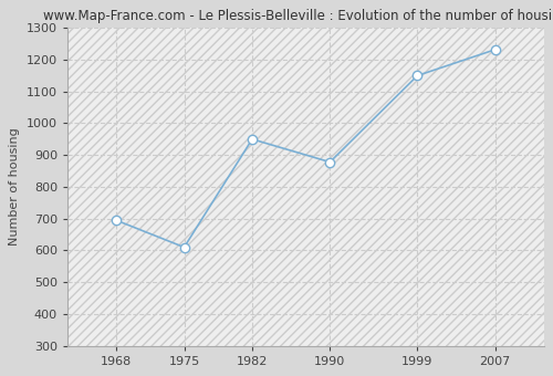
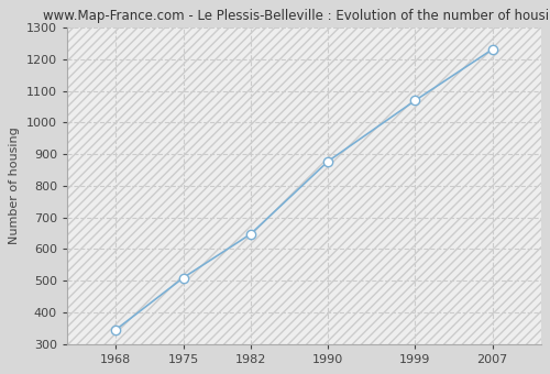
1968: 695 -> 344
1975: 610 -> 509
1982: 950 -> 648
1999: 1150 -> 1070
